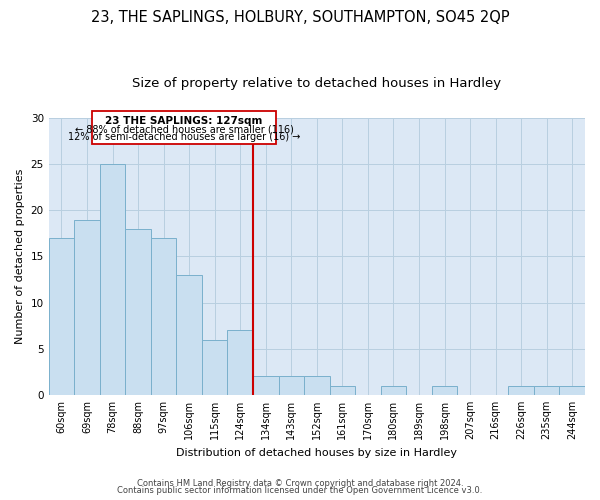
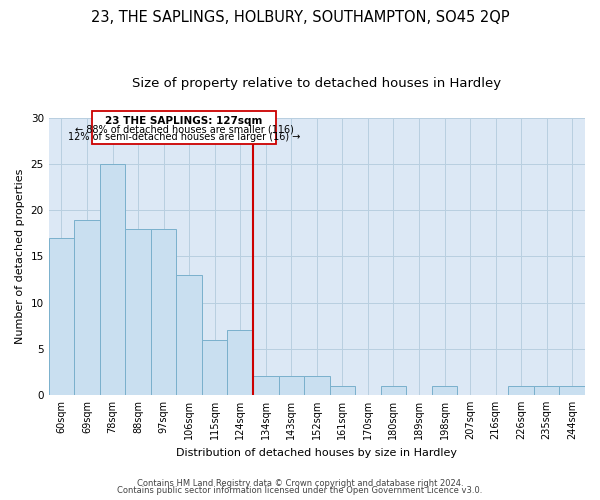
97sqm: 17 -> 18
